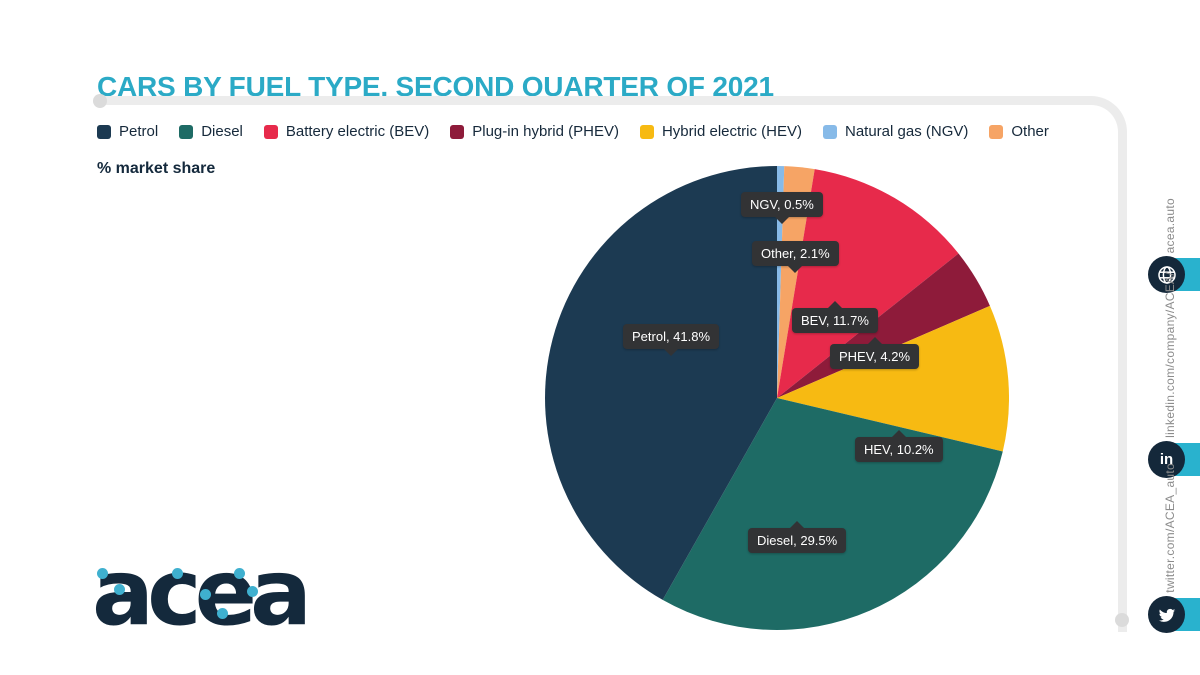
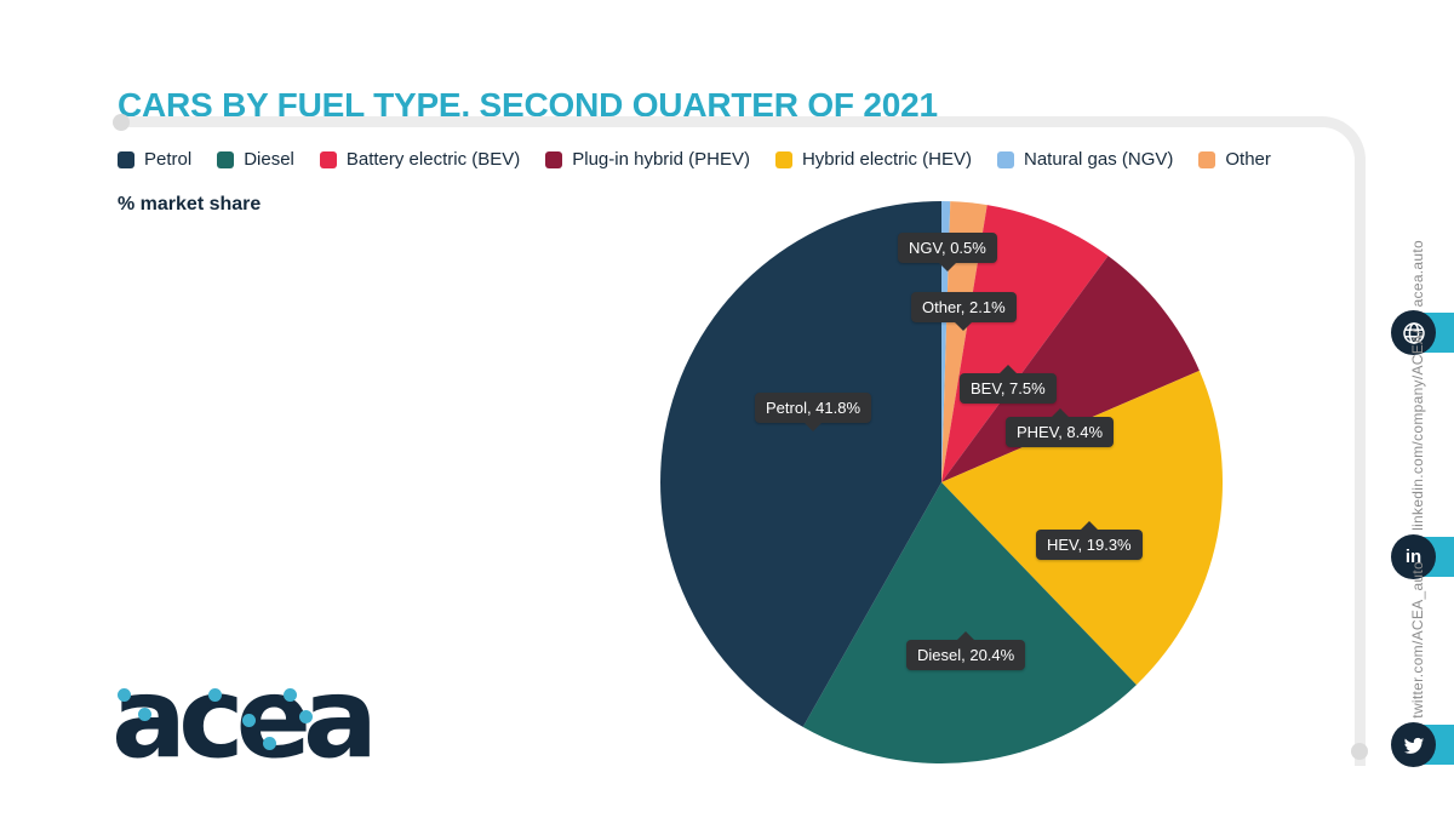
Battery electric (BEV): 11.7% -> 7.5%
Plug-in hybrid (PHEV): 4.2% -> 8.4%
Hybrid electric (HEV): 10.2% -> 19.3%
Diesel: 29.5% -> 20.4%
